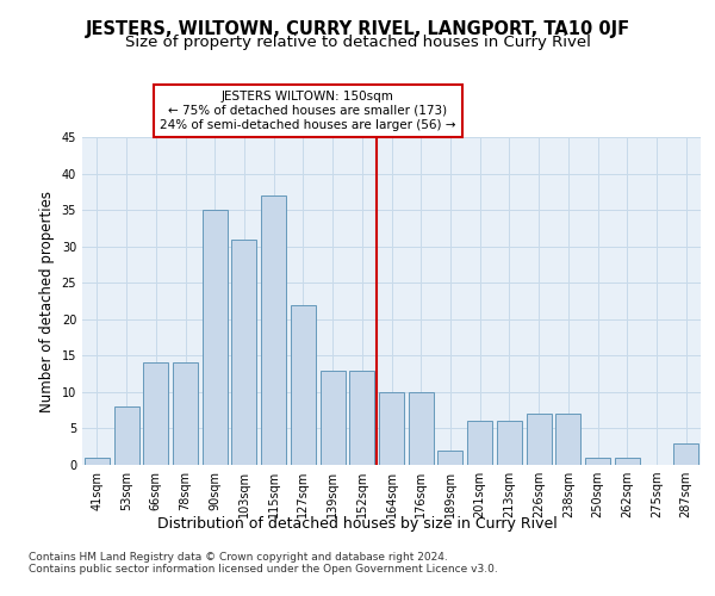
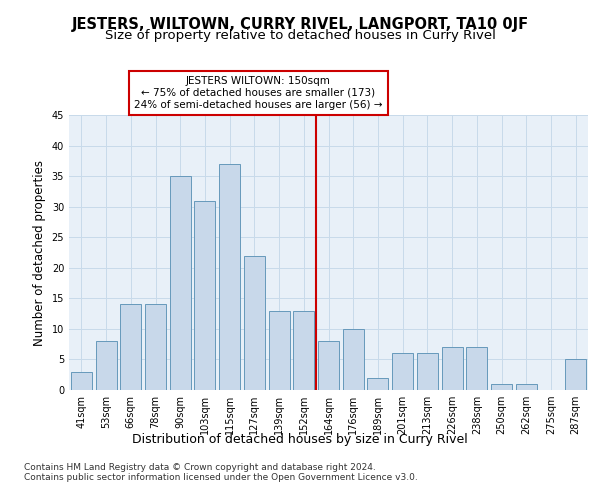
41sqm: 1 -> 3
164sqm: 10 -> 8
287sqm: 3 -> 5
